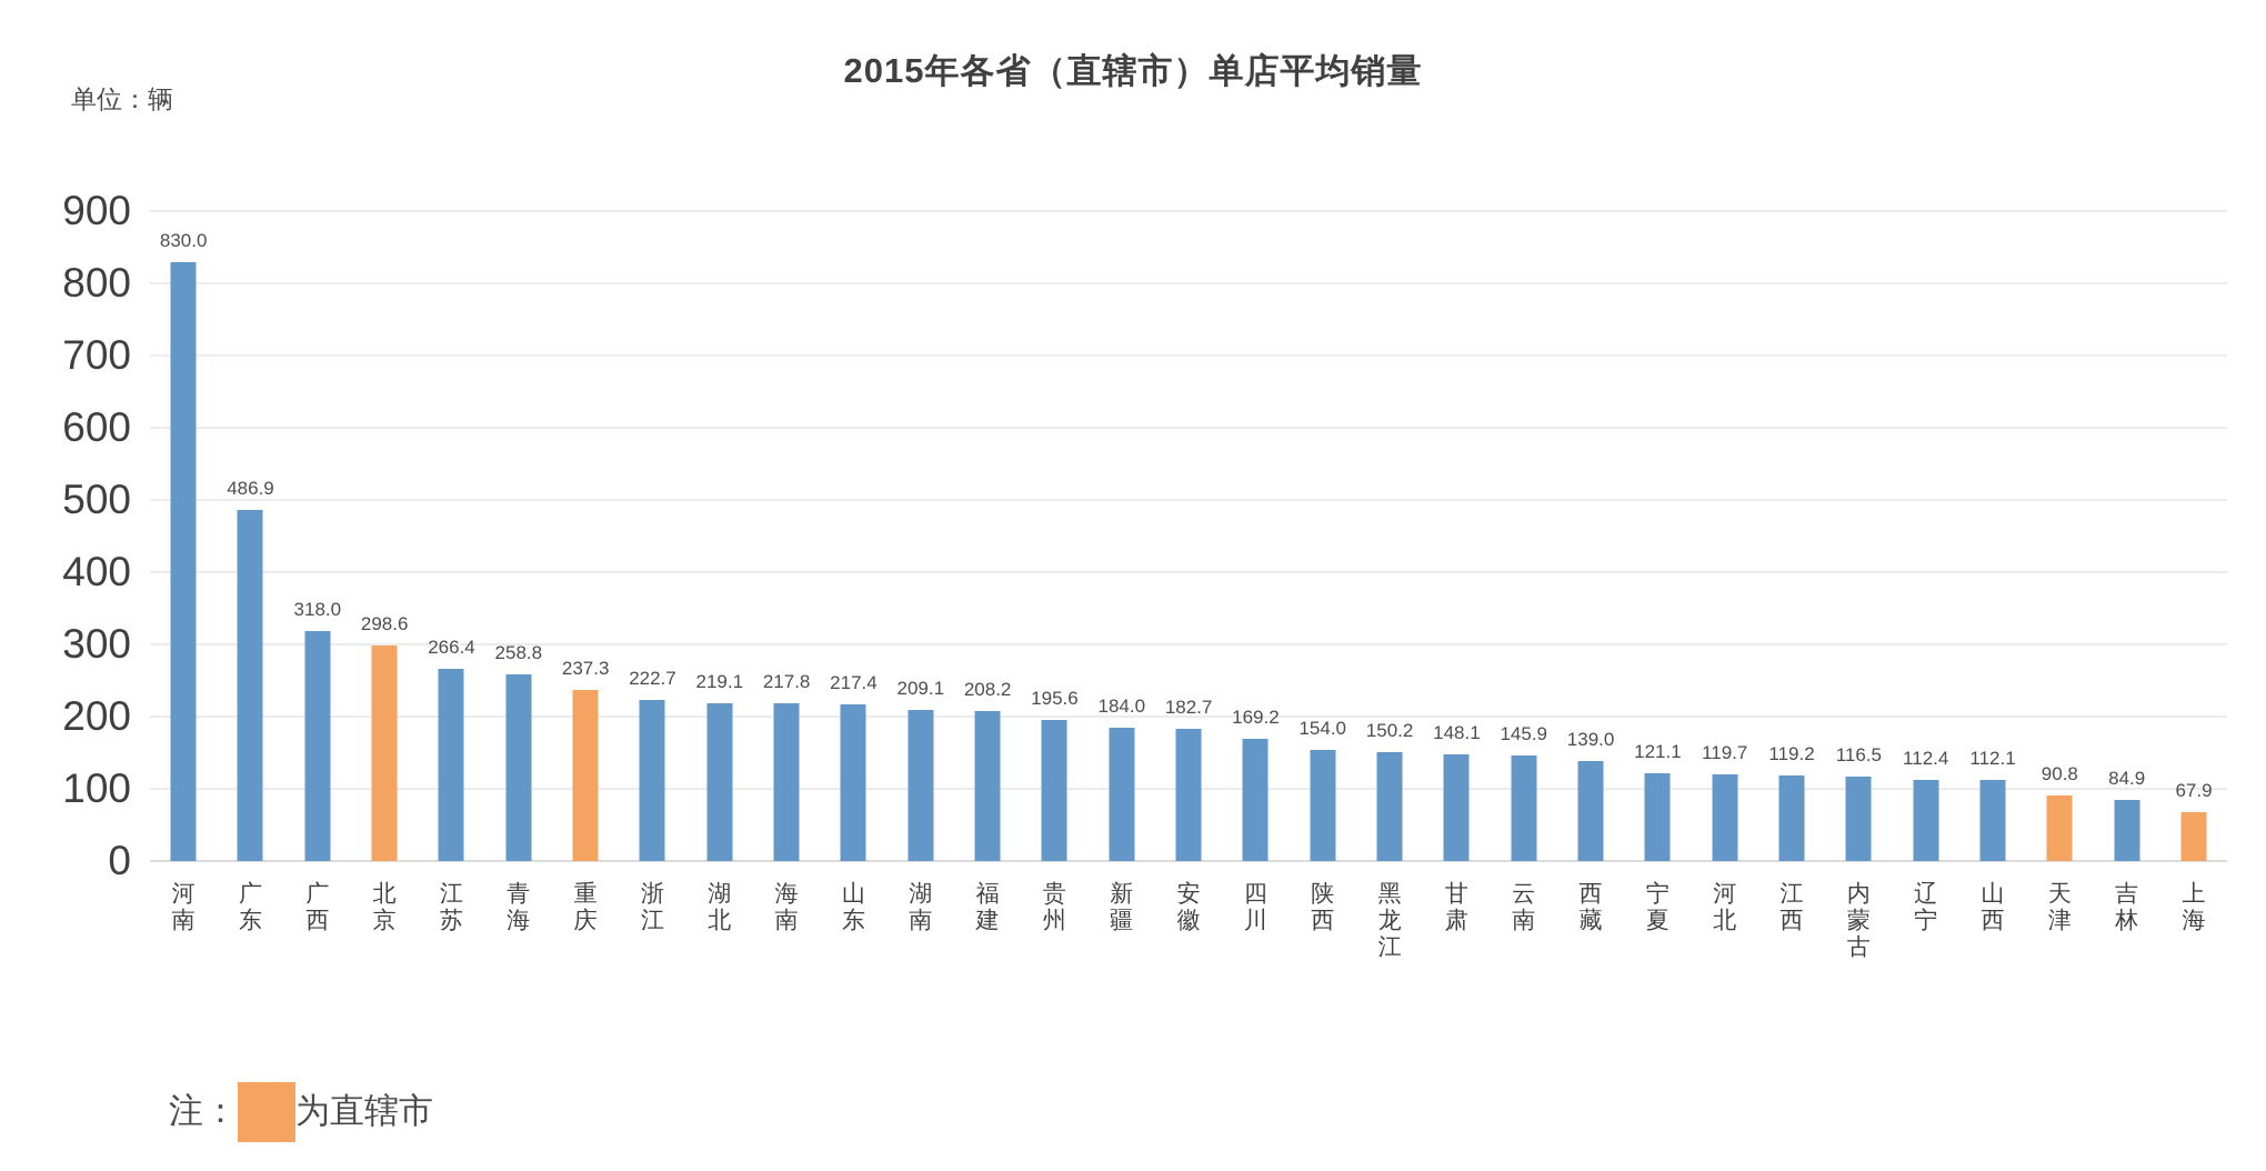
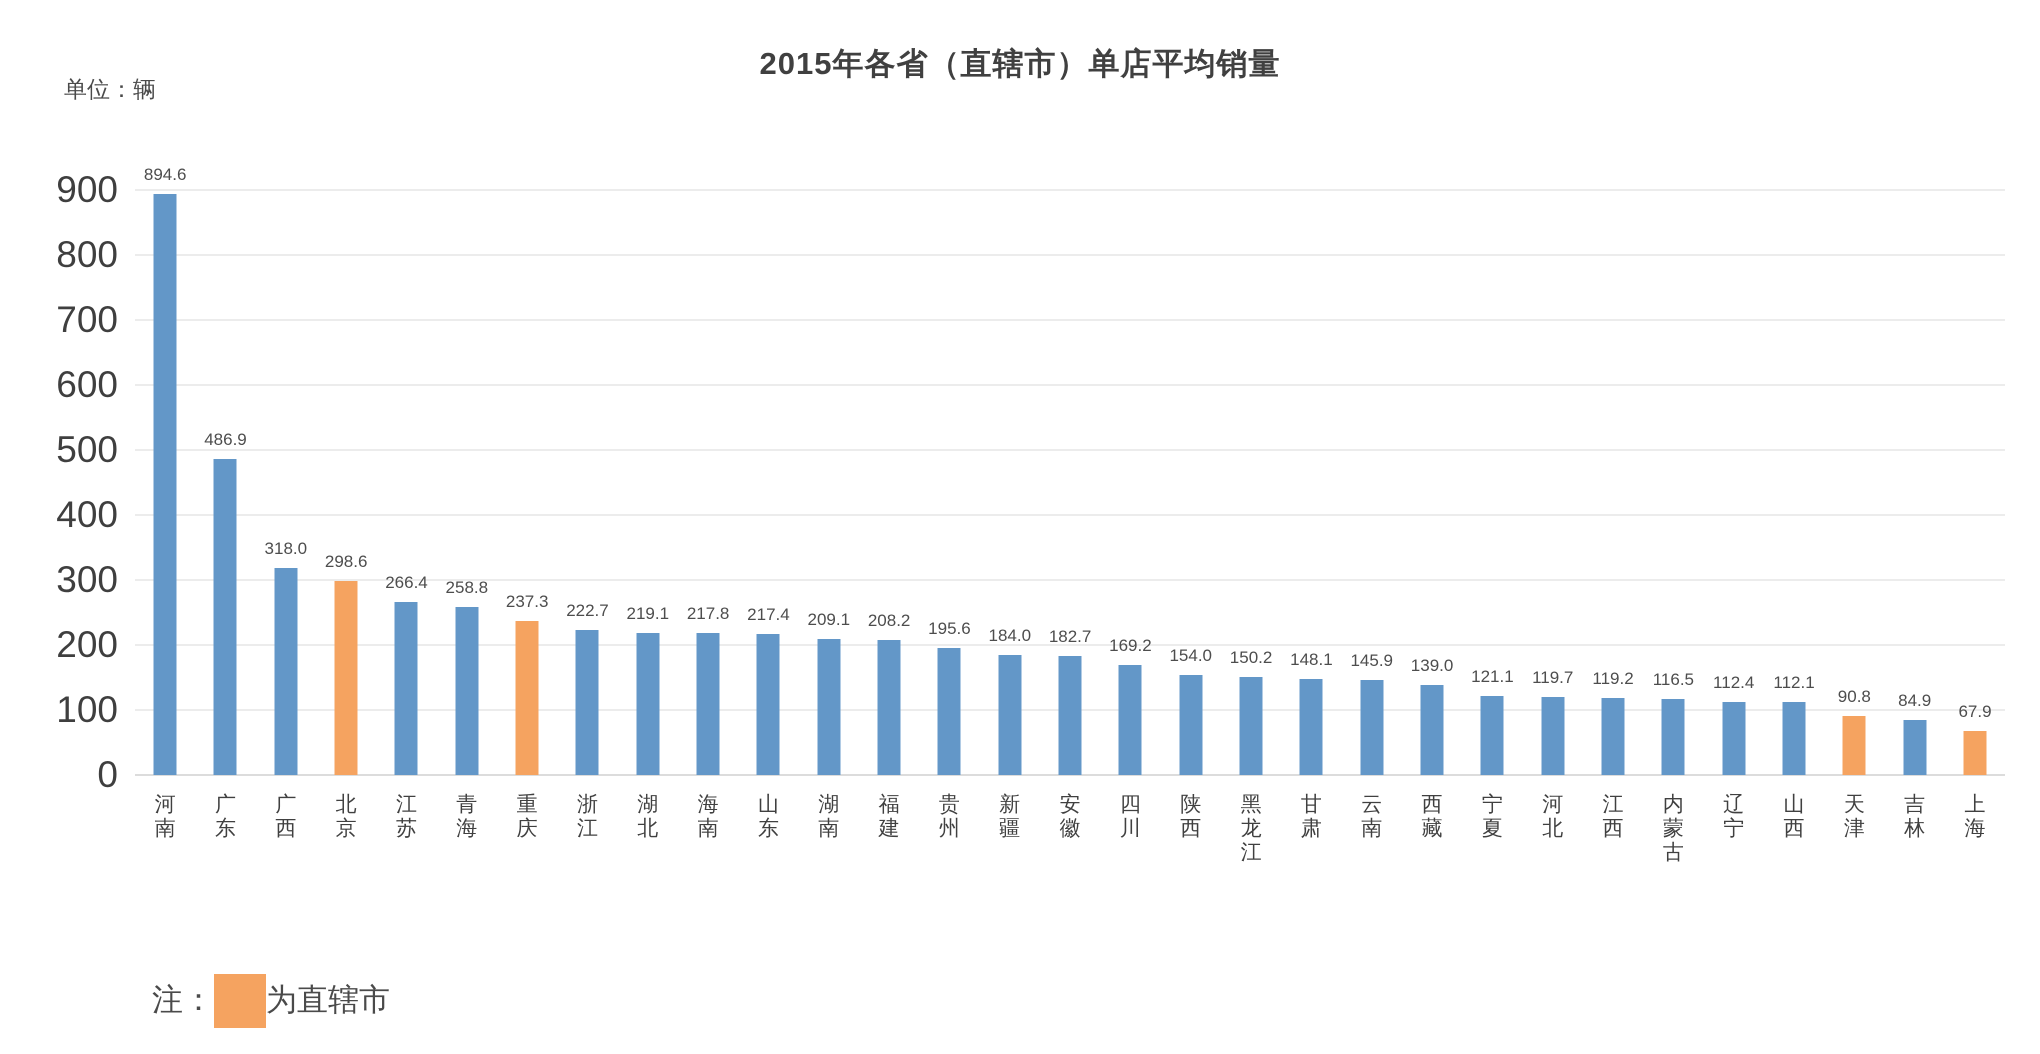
河南: 830.0 -> 894.6
